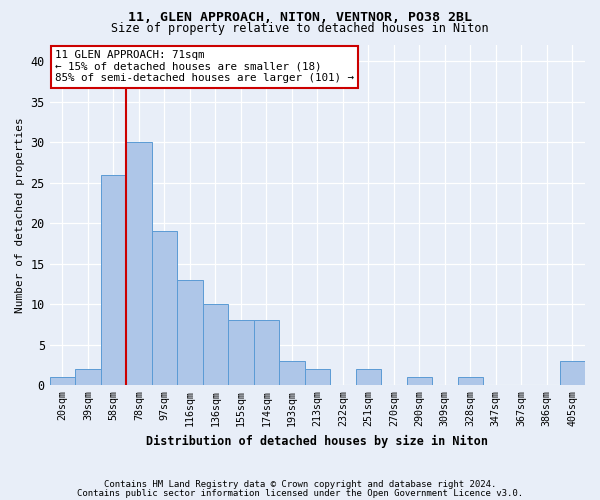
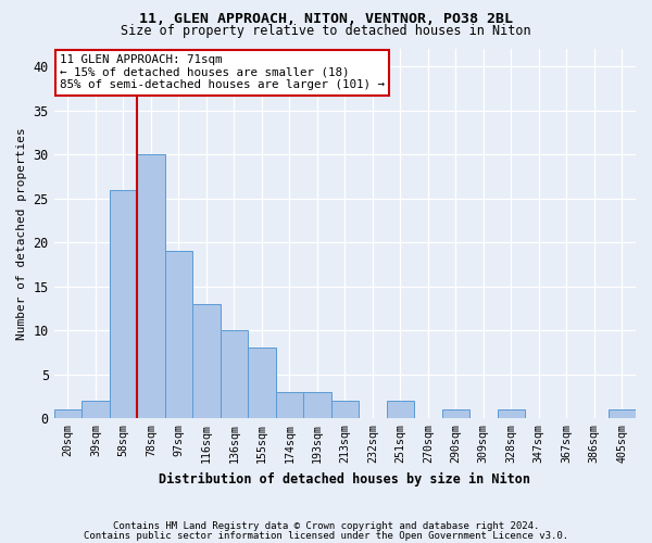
174sqm: 8 -> 3
405sqm: 3 -> 1
